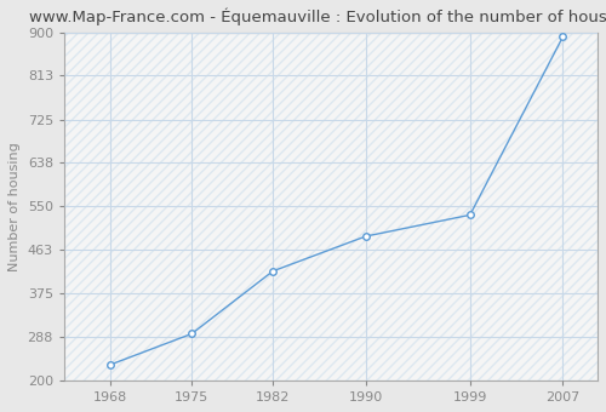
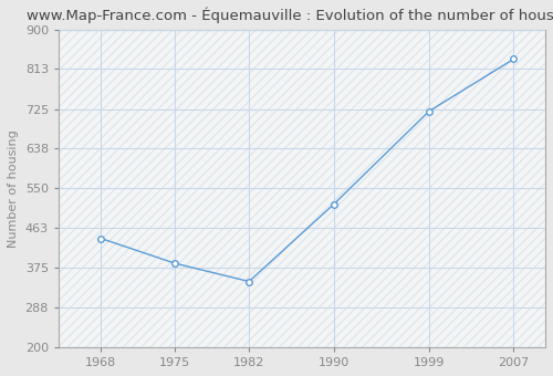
1968: 232 -> 440
1975: 294 -> 385
1982: 420 -> 345
1990: 490 -> 515
1999: 533 -> 720
2007: 891 -> 835
